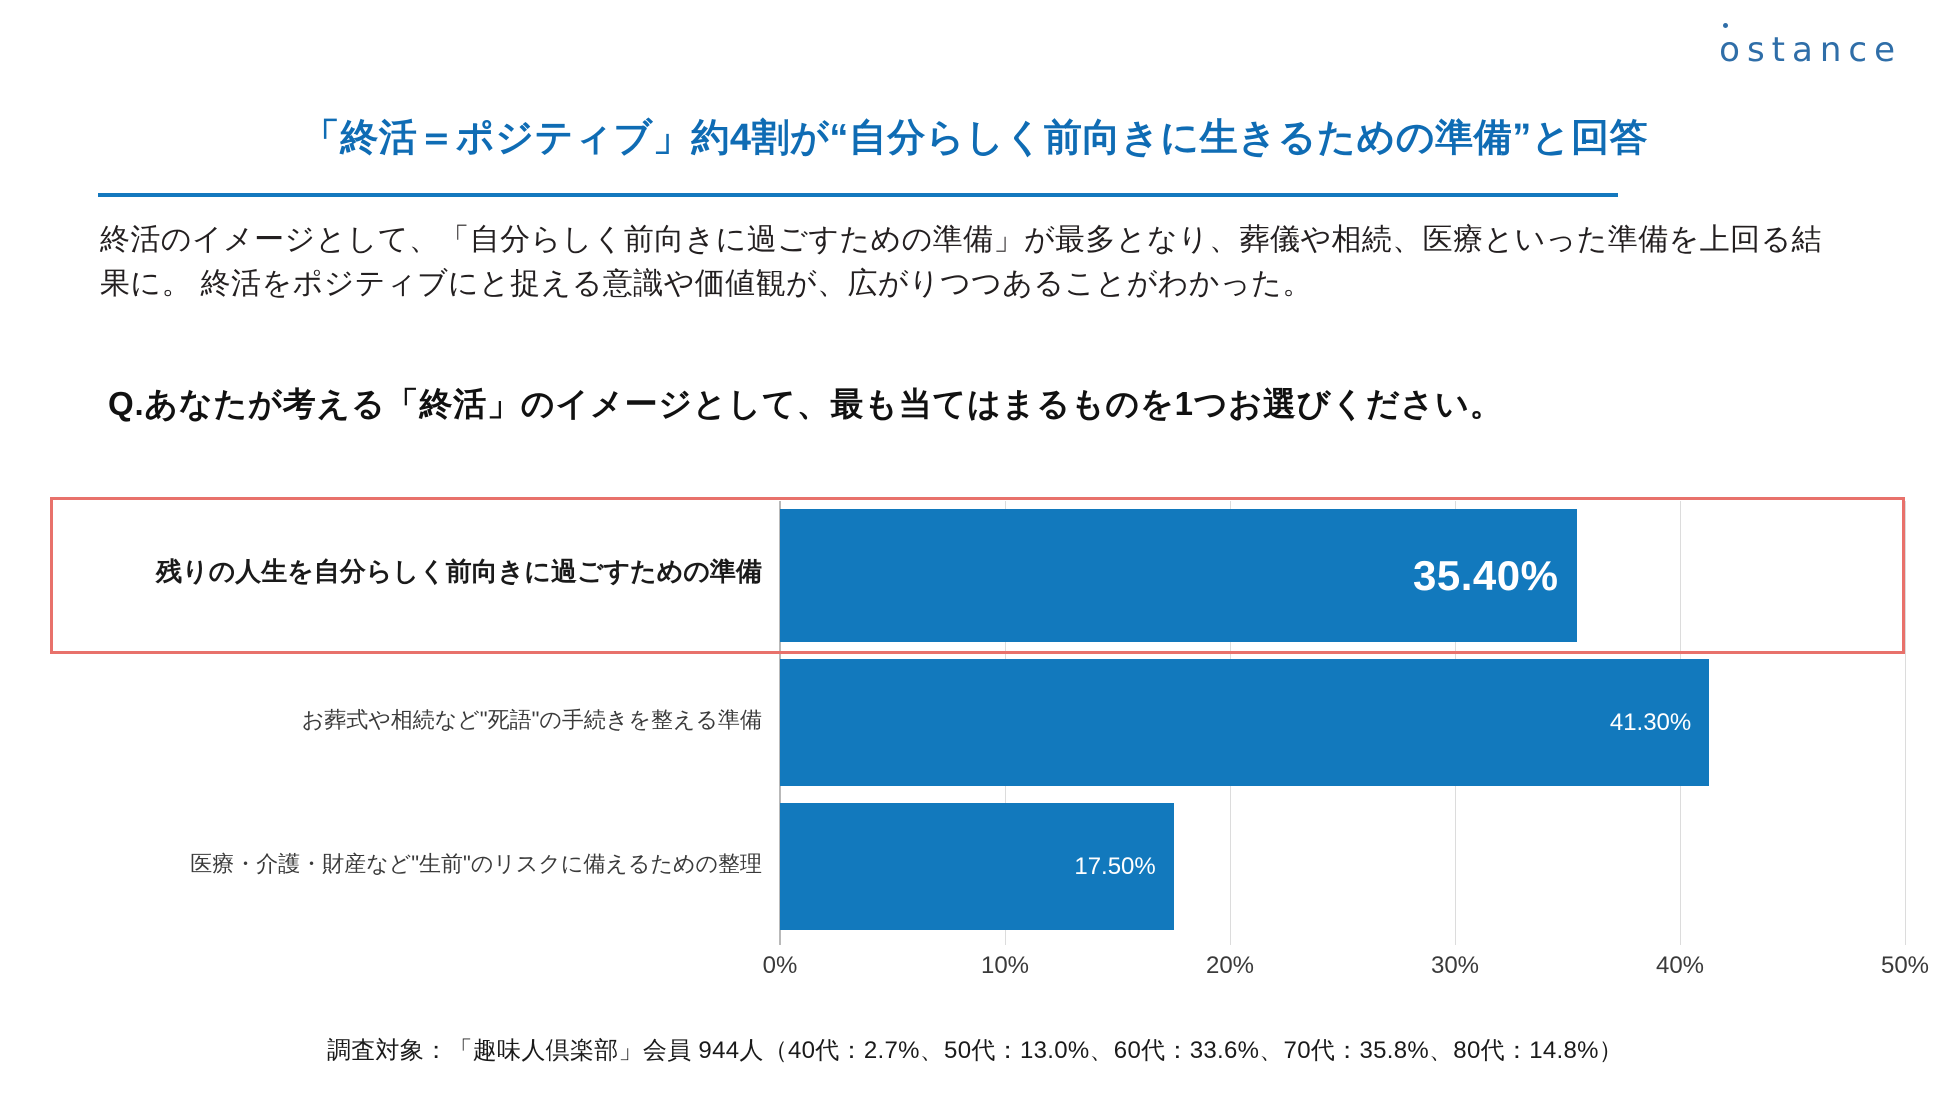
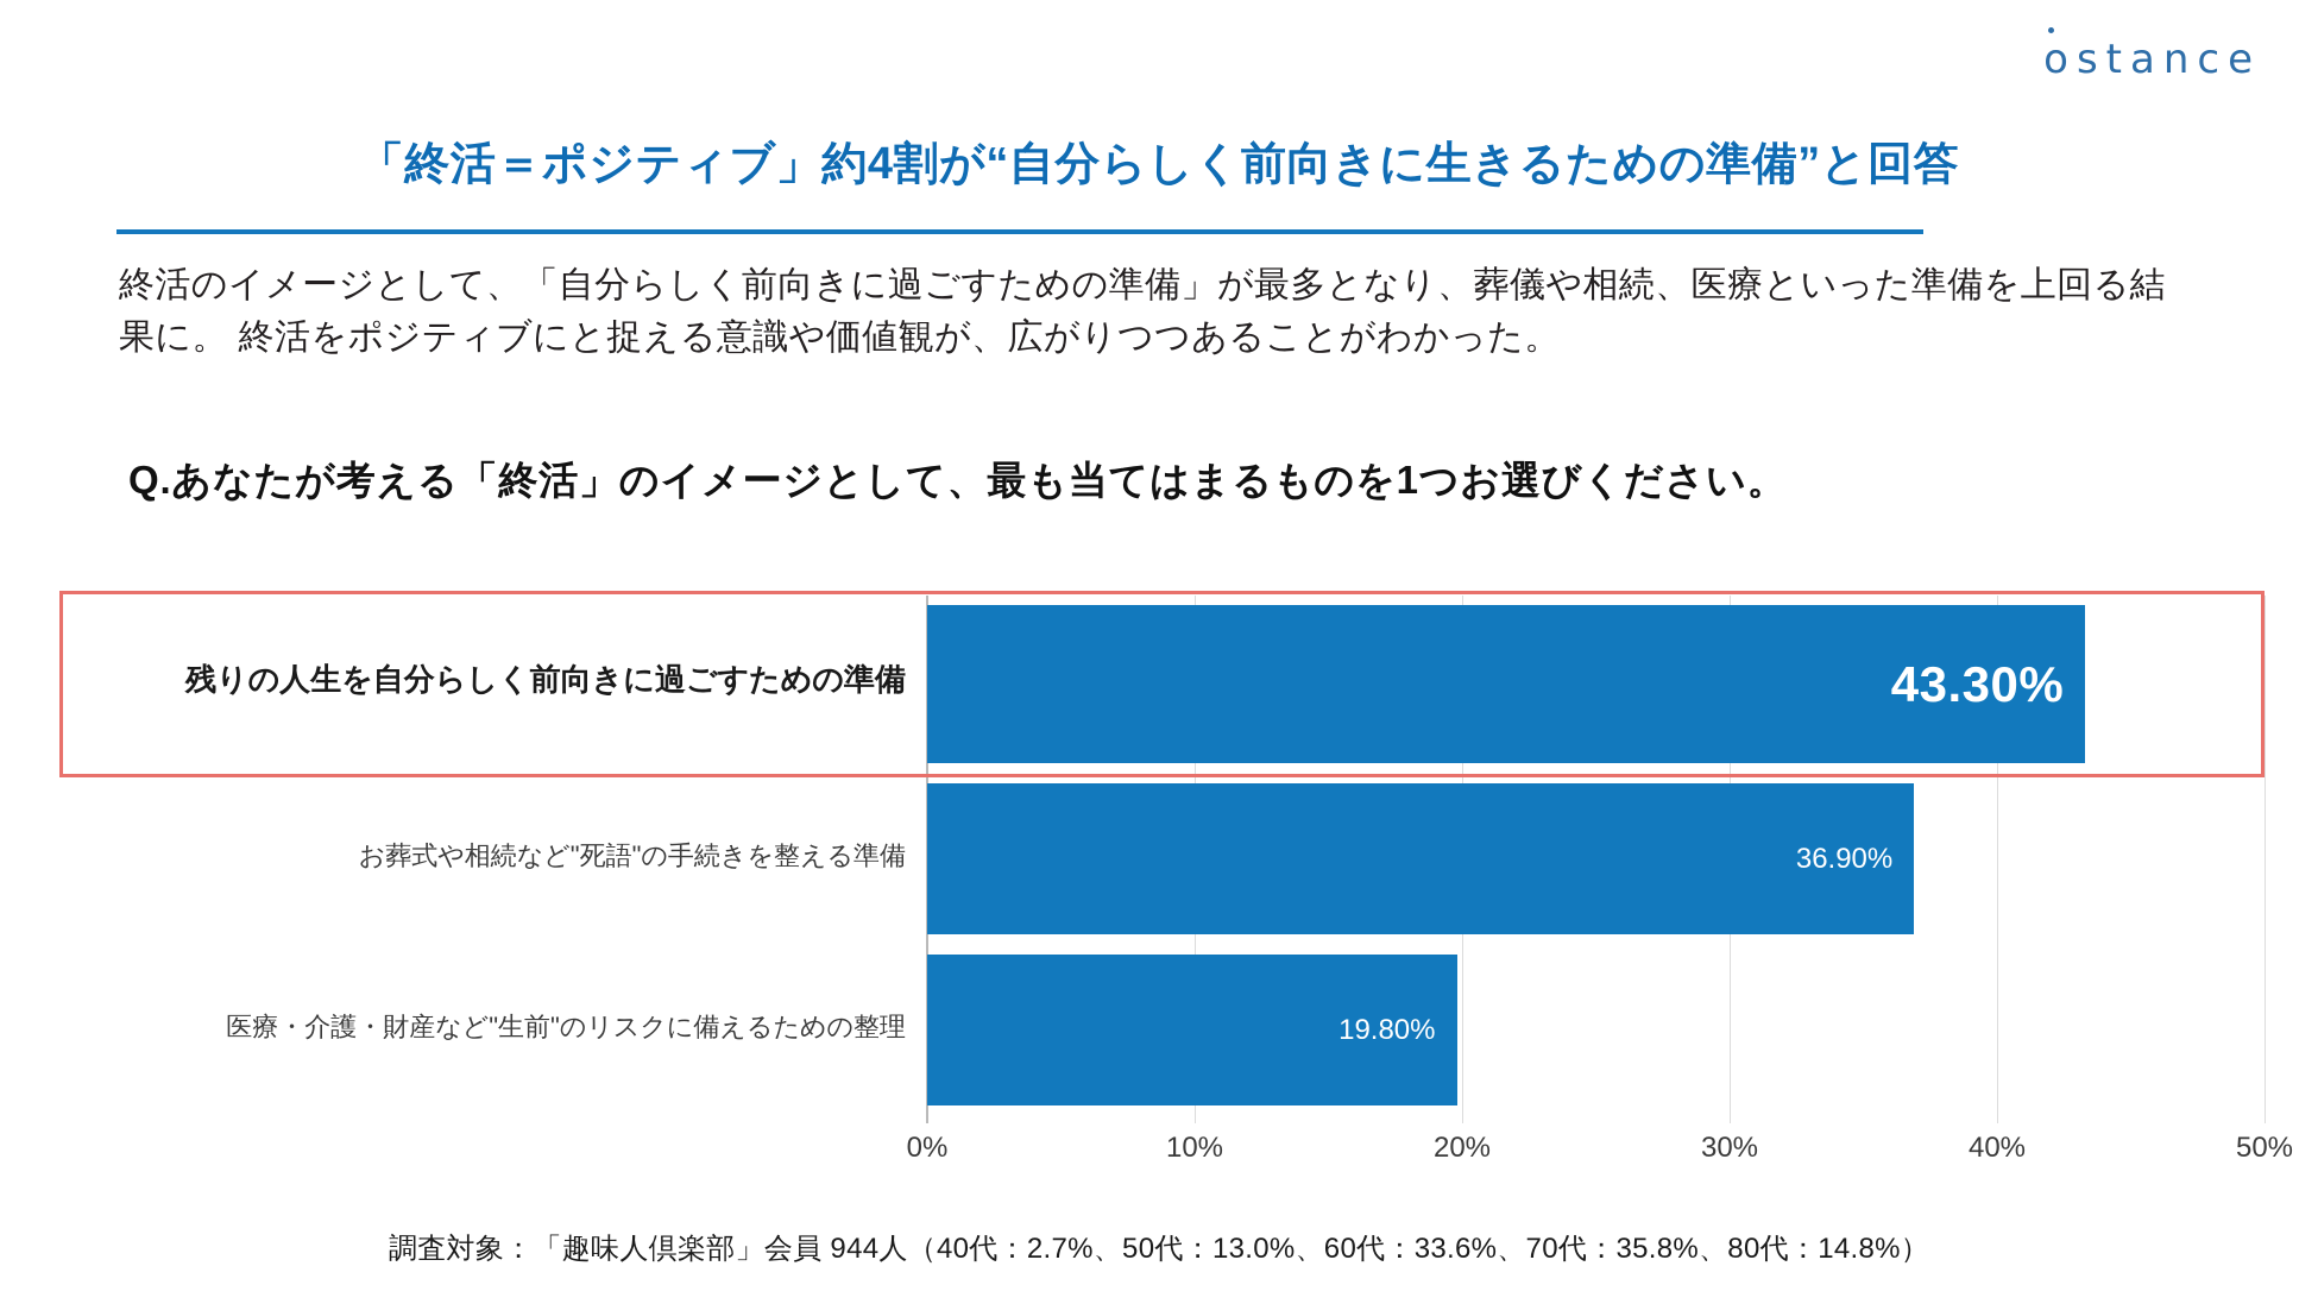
残りの人生を自分らしく前向きに過ごすための準備: 35.40% -> 43.30%
お葬式や相続など"死語"の手続きを整える準備: 41.30% -> 36.90%
医療・介護・財産など"生前"のリスクに備えるための整理: 17.50% -> 19.80%
